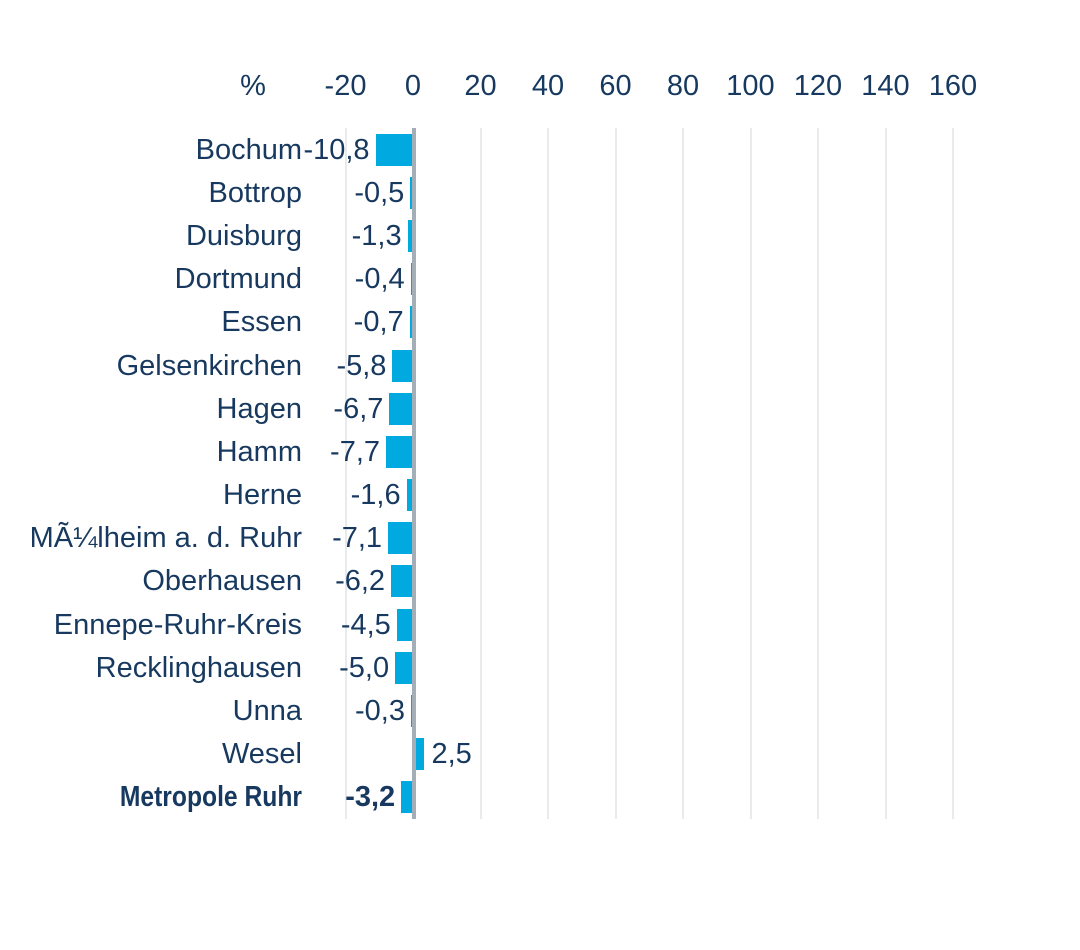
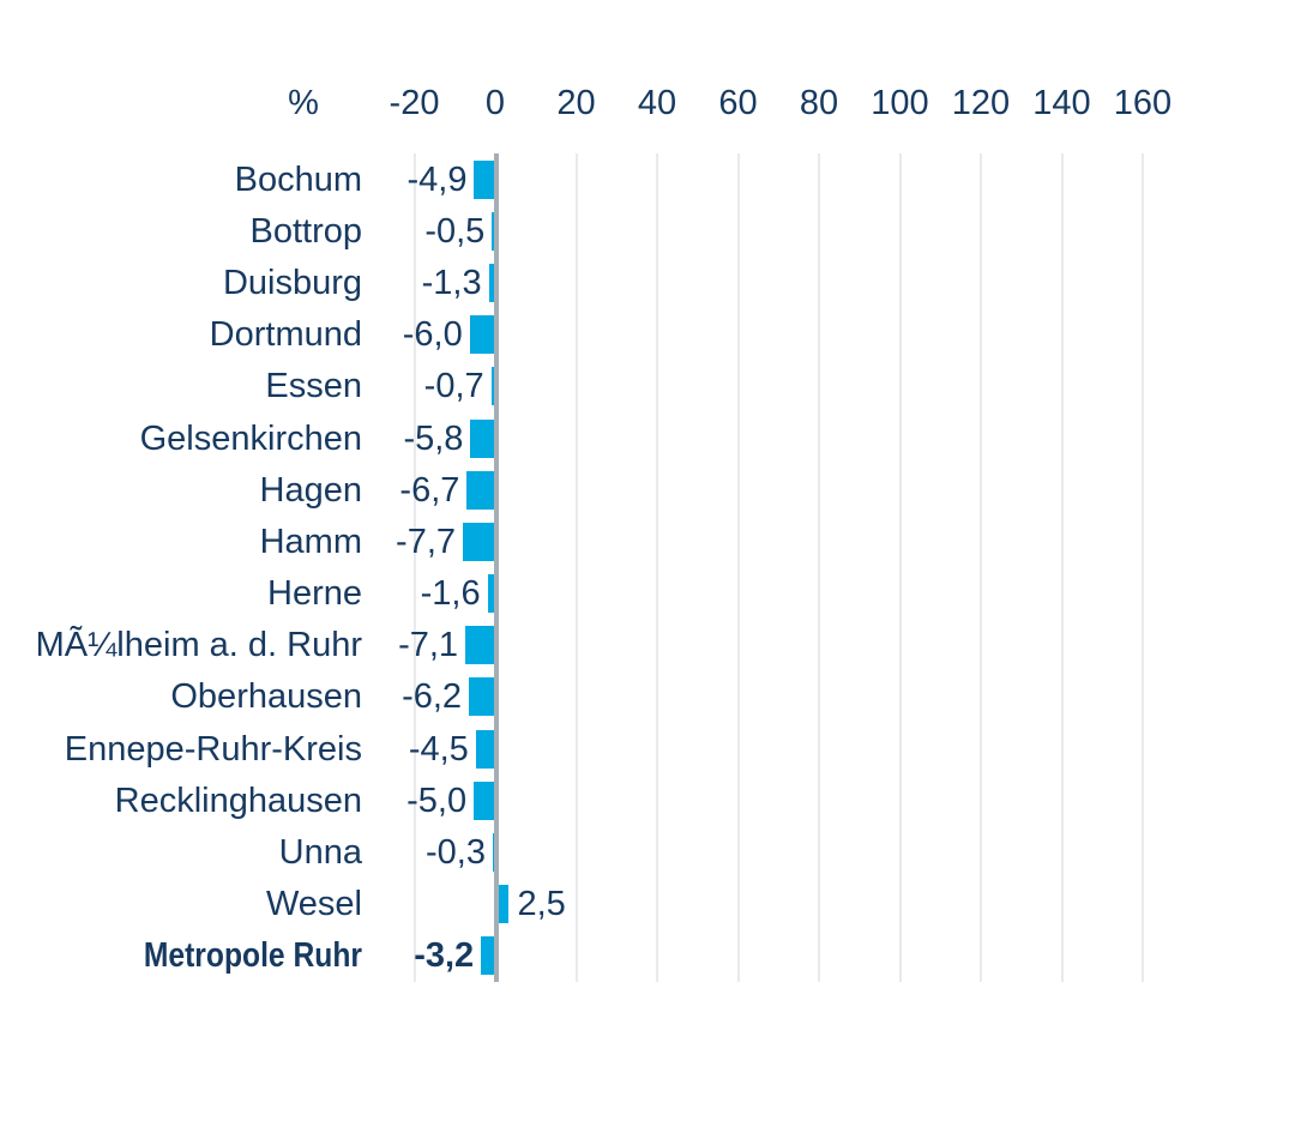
Bochum: -10,8 -> -4,9
Dortmund: -0,4 -> -6,0
